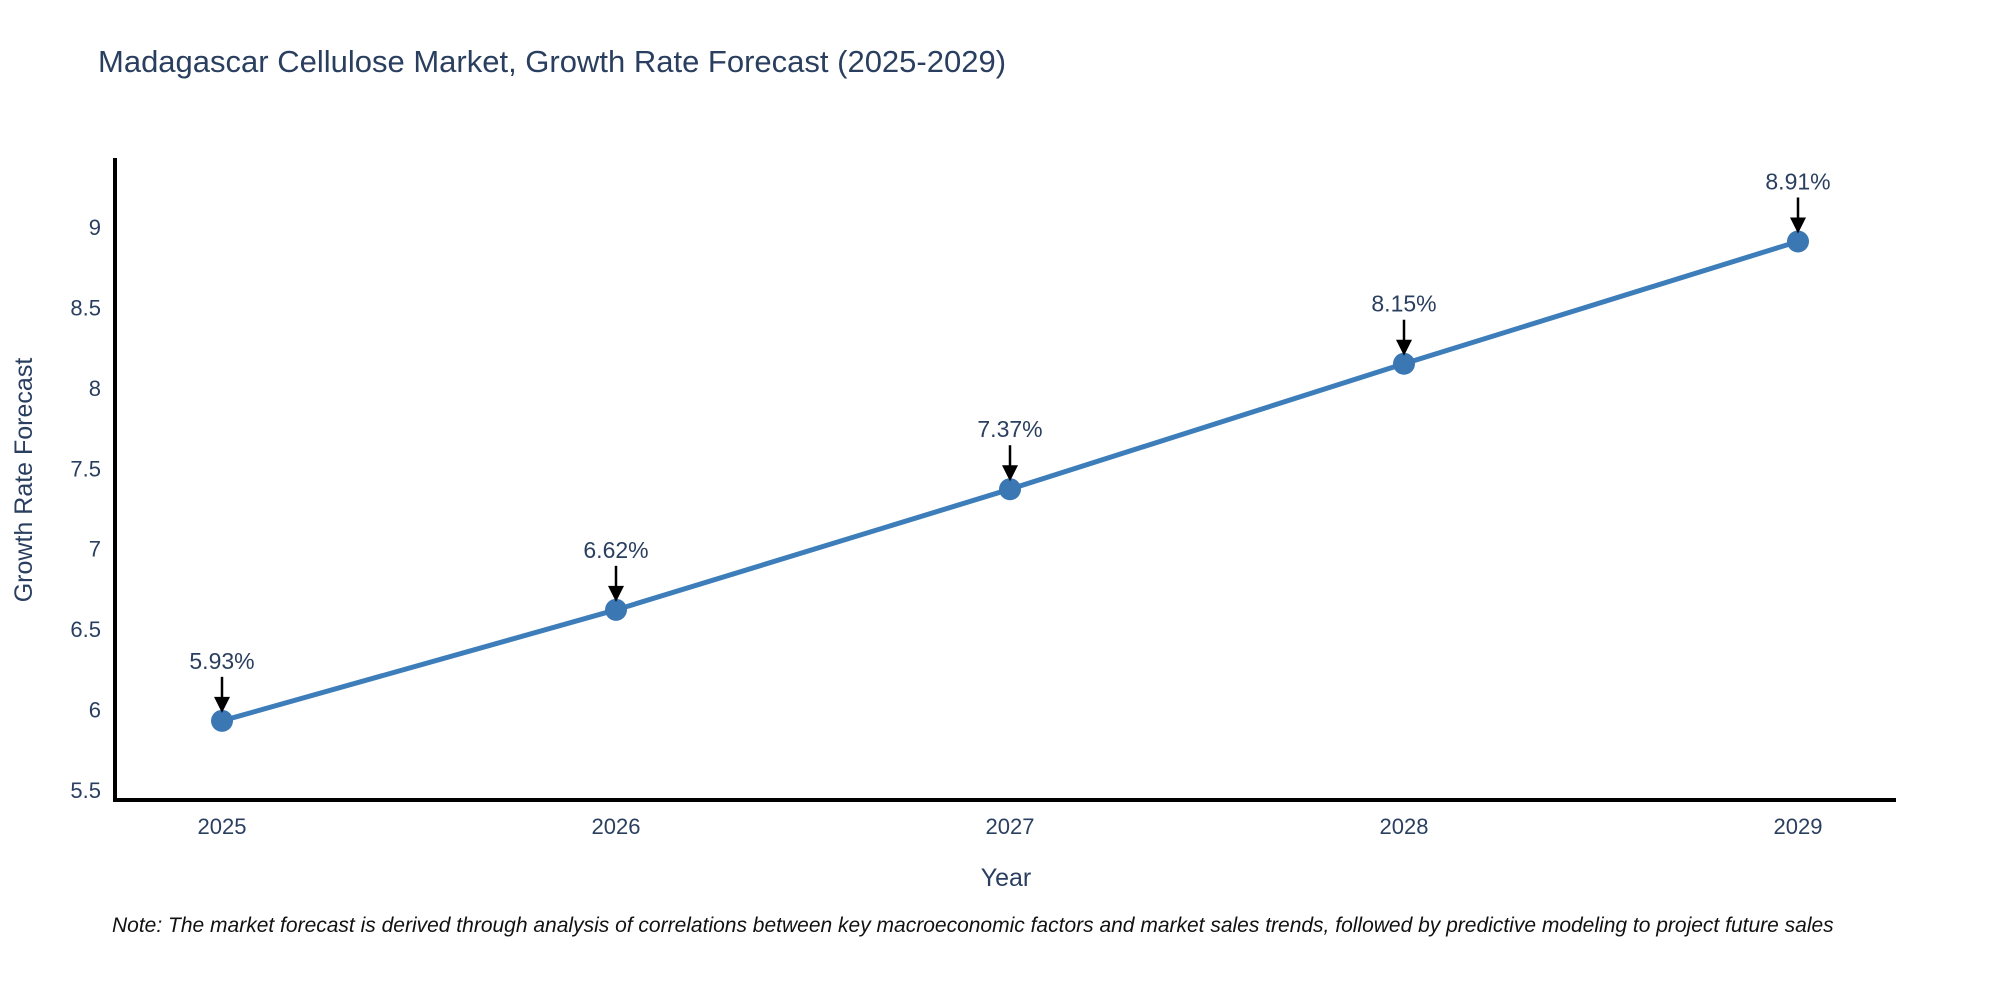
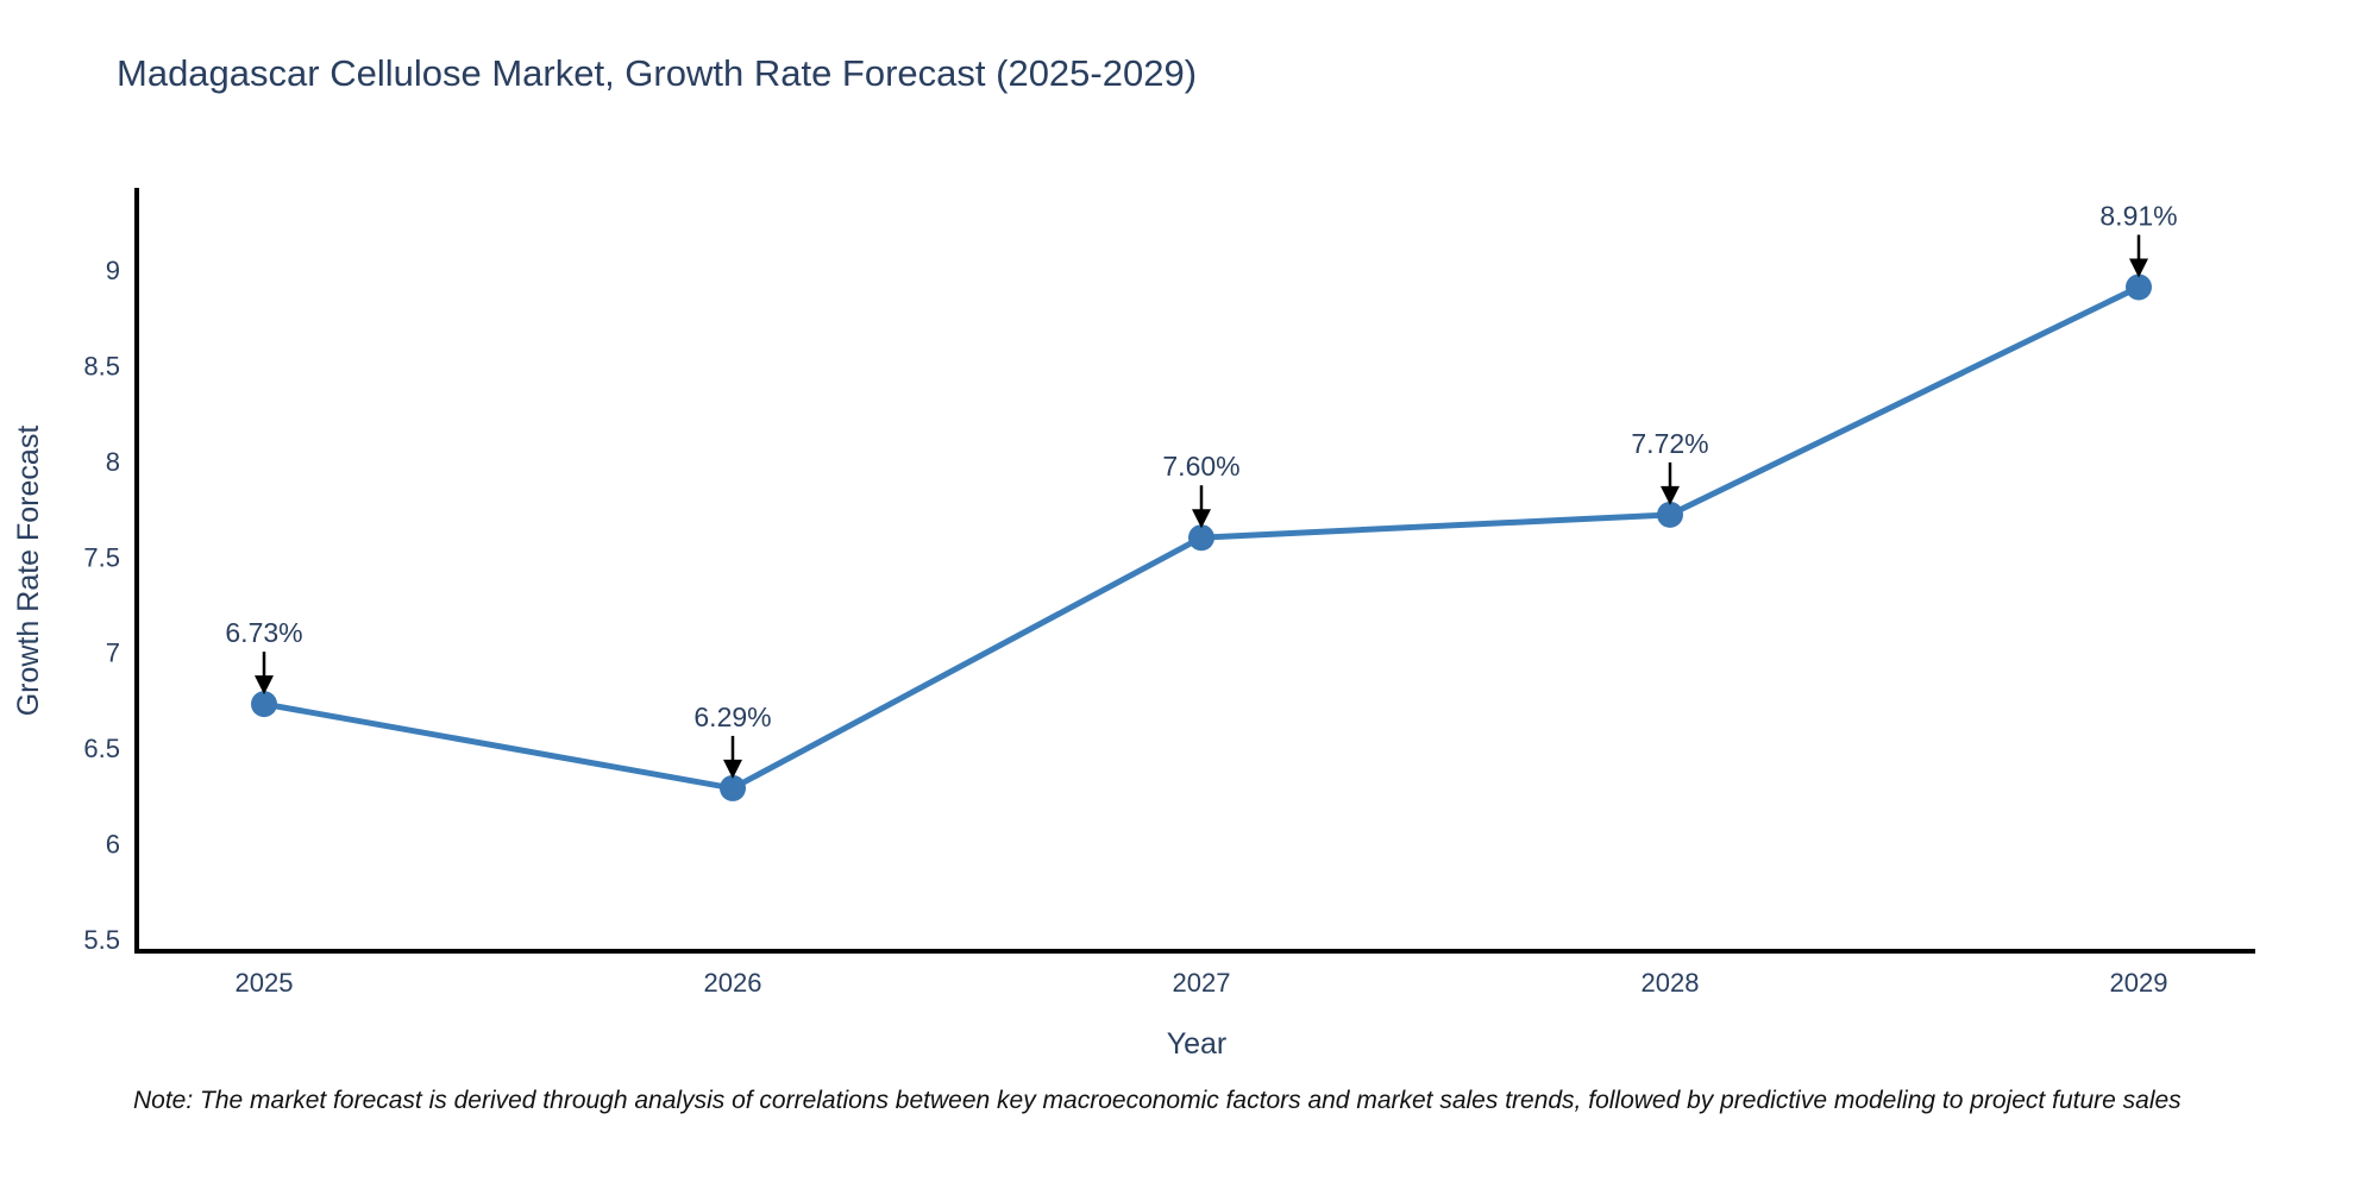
2025: 5.93% -> 6.73%
2026: 6.62% -> 6.29%
2027: 7.37% -> 7.60%
2028: 8.15% -> 7.72%
